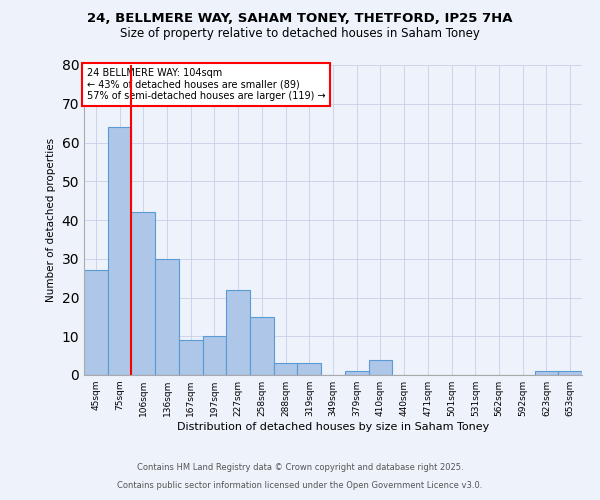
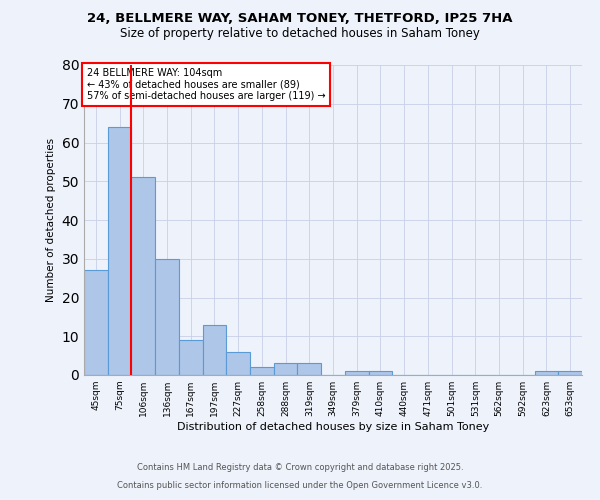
106sqm: 42 -> 51
197sqm: 10 -> 13
227sqm: 22 -> 6
258sqm: 15 -> 2
410sqm: 4 -> 1
